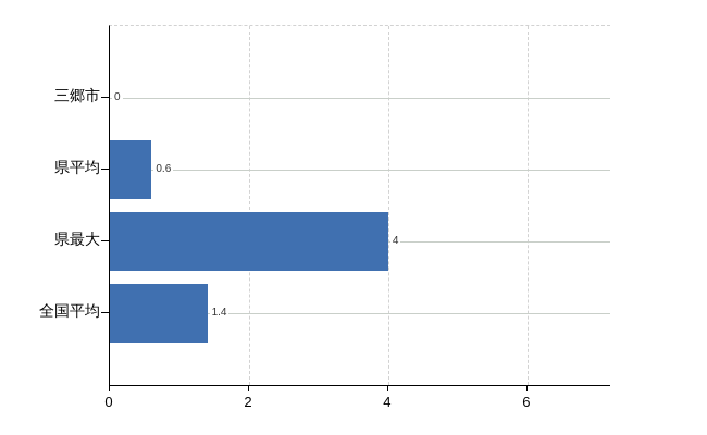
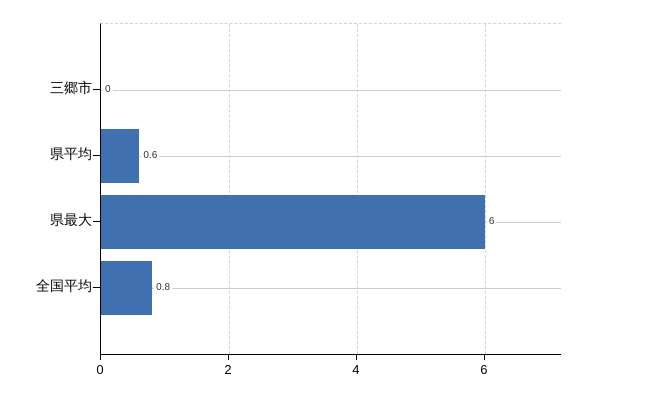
県最大: 4 -> 6
全国平均: 1.4 -> 0.8
